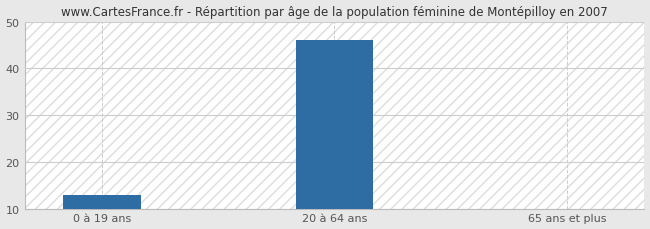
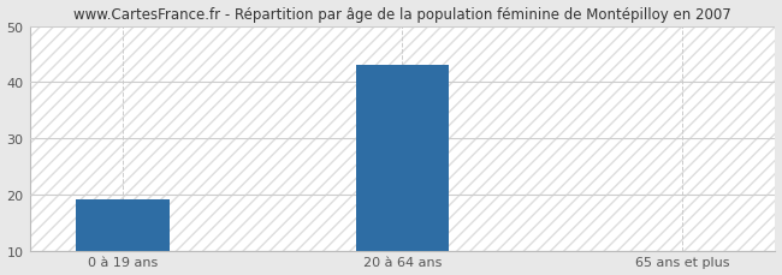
0 à 19 ans: 13 -> 19
20 à 64 ans: 46 -> 43
